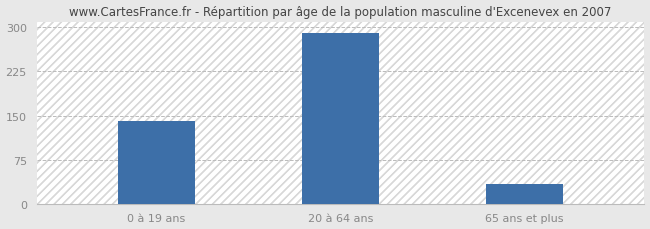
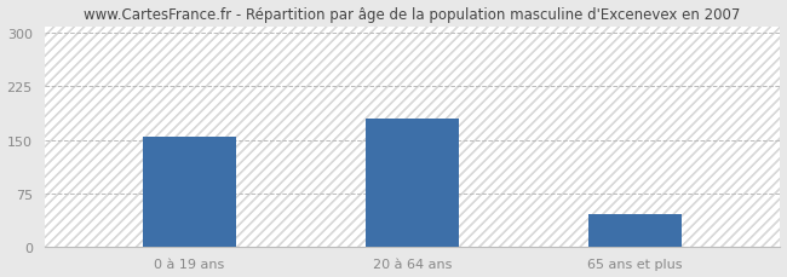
0 à 19 ans: 140 -> 154
20 à 64 ans: 291 -> 180
65 ans et plus: 33 -> 46
